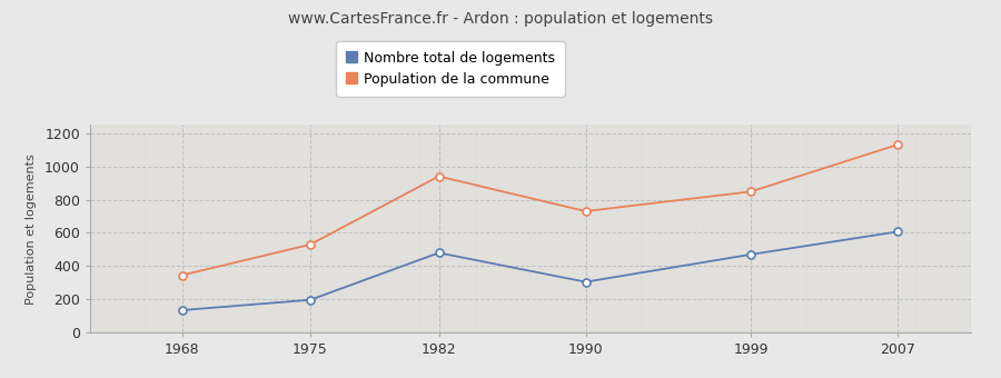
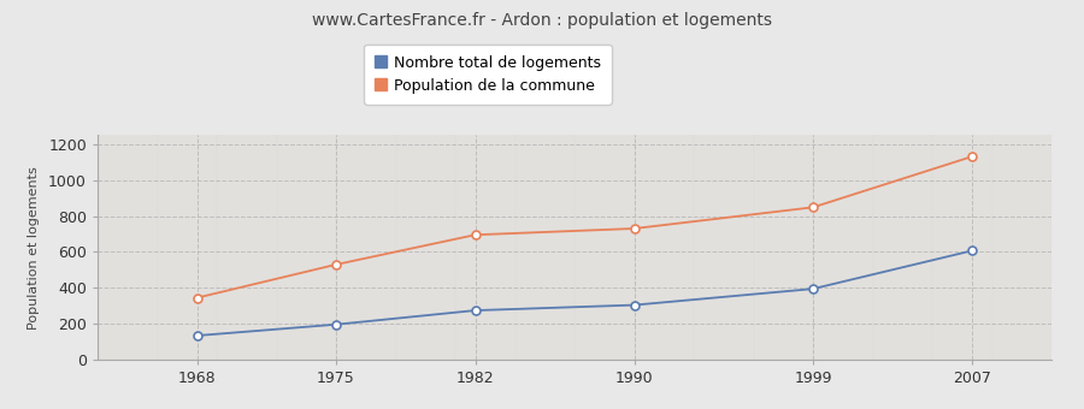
Nombre total de logements/1982: 480 -> 280
Population de la commune/1982: 940 -> 700
Nombre total de logements/1999: 470 -> 400
